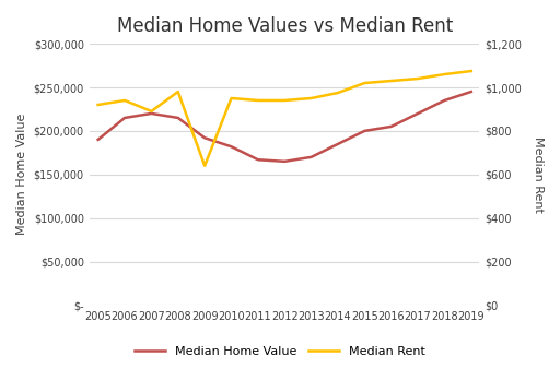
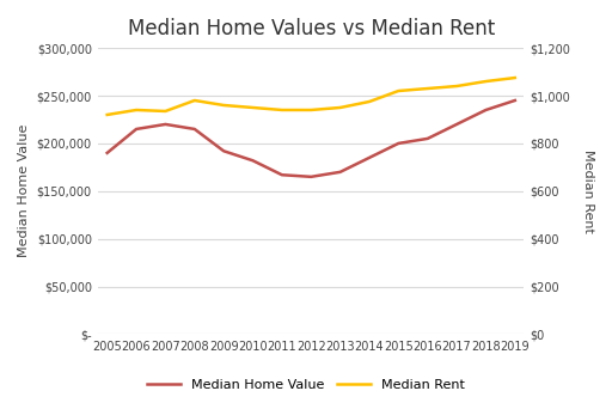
Median Rent/2007: $890 -> $940
Median Rent/2009: $640 -> $960
